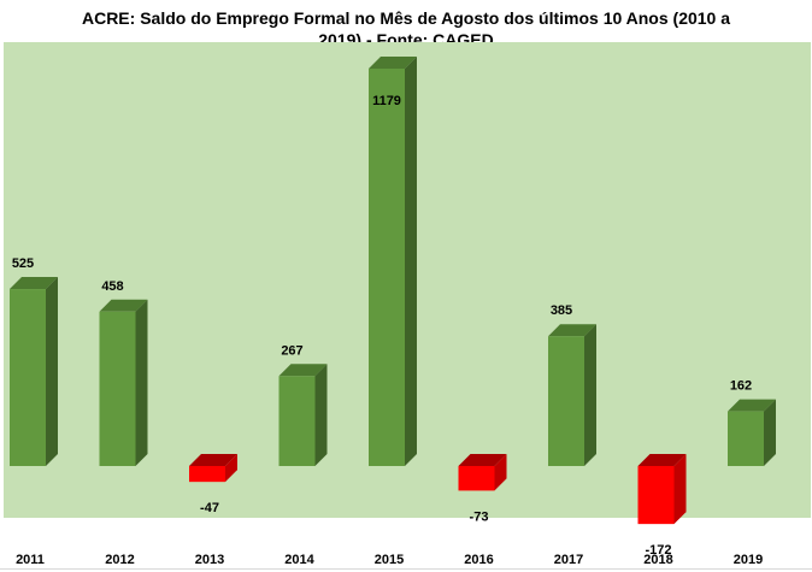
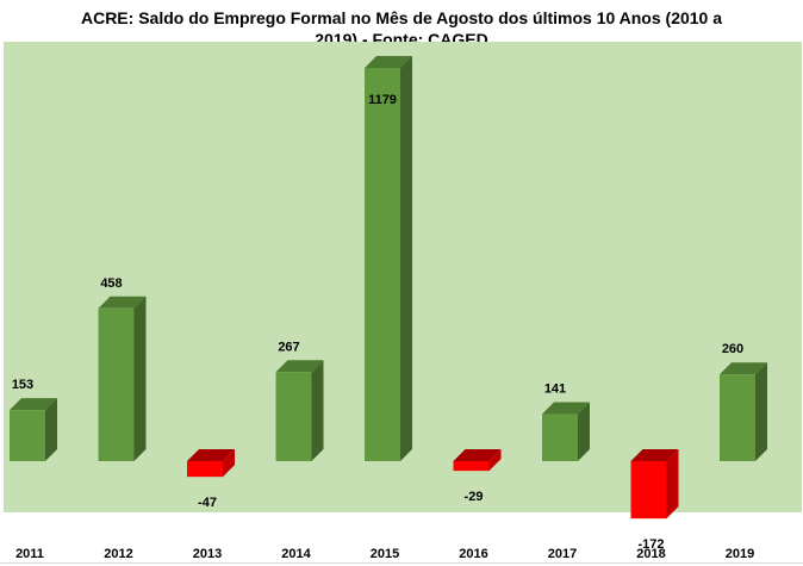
2011: 525 -> 153
2016: -73 -> -29
2017: 385 -> 141
2019: 162 -> 260
